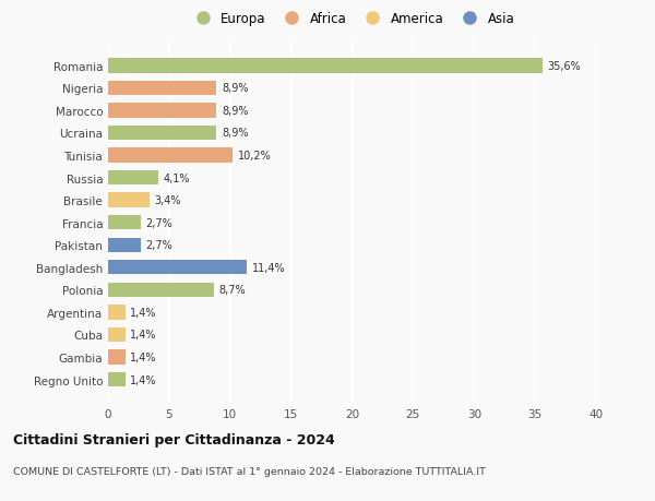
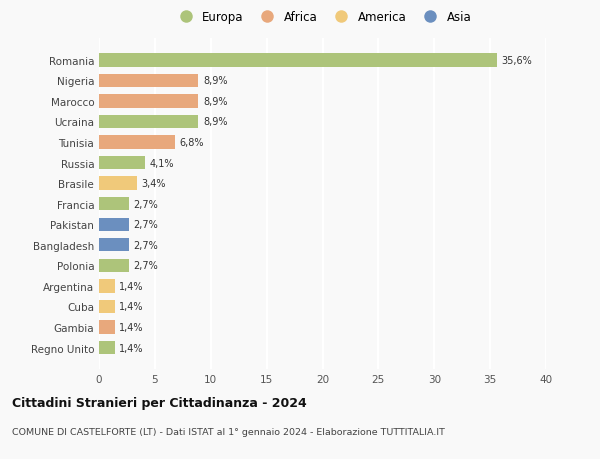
Tunisia: 10,2% -> 6,8%
Bangladesh: 11,4% -> 2,7%
Polonia: 8,7% -> 2,7%
